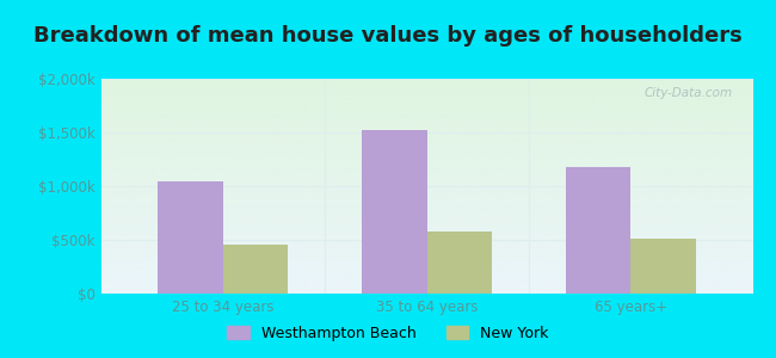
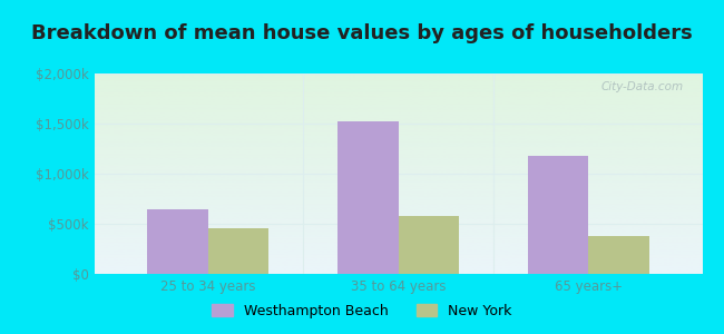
Westhampton Beach/25 to 34 years: $1,050k -> $640k
New York/65 years+: $510k -> $380k
